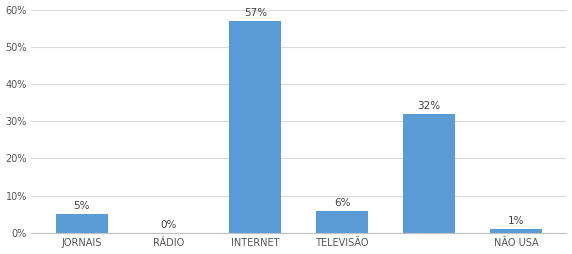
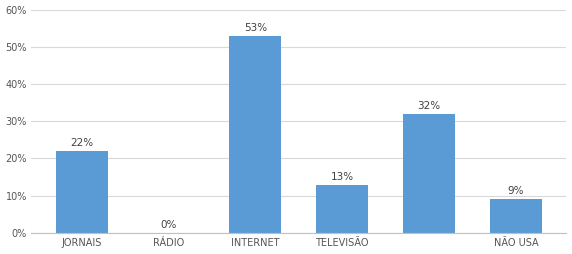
JORNAIS: 5% -> 22%
INTERNET: 57% -> 53%
TELEVISÃO: 6% -> 13%
NÃO USA: 1% -> 9%
